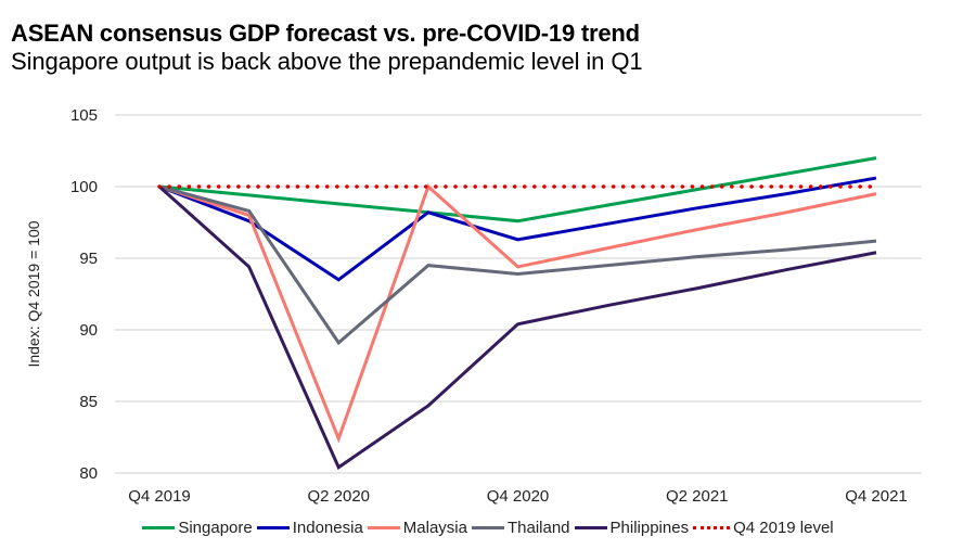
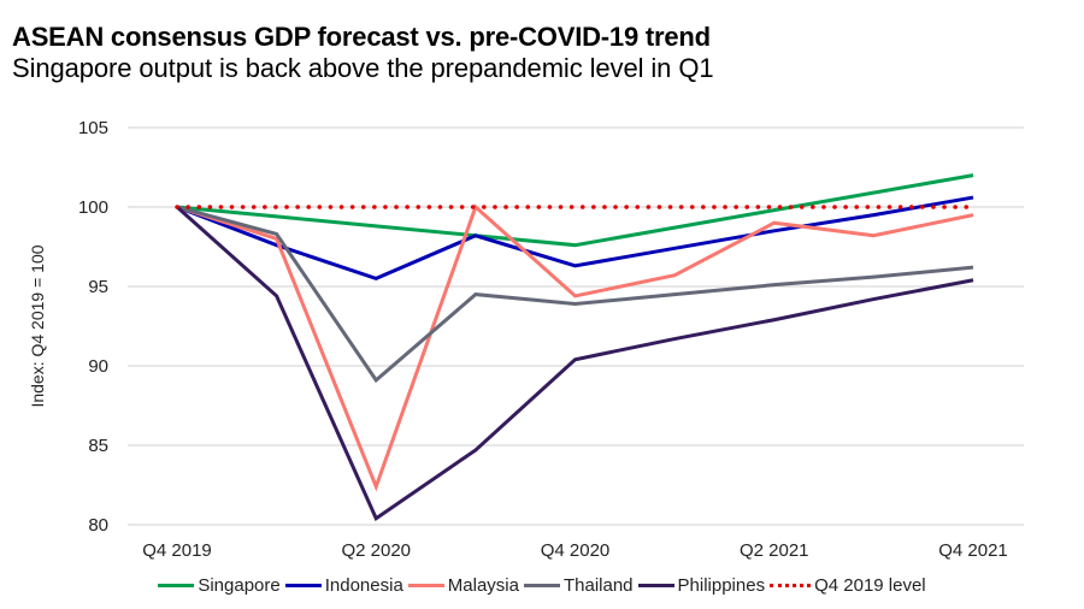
Indonesia/Q2 2020: 93.5 -> 95.5
Malaysia/Q2 2021: 97.0 -> 99.0
